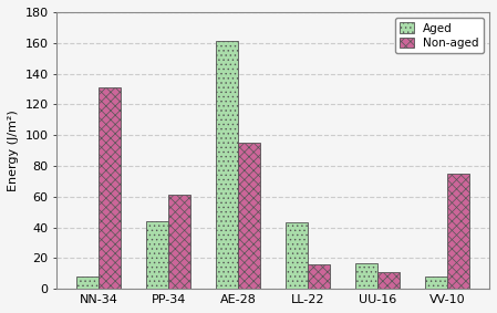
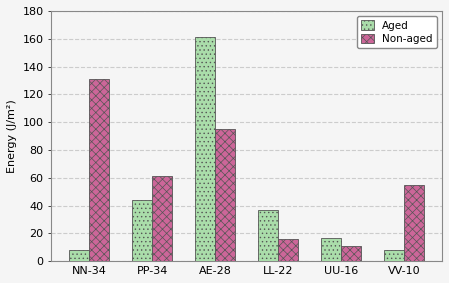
Aged/LL-22: 43 -> 37
Non-aged/VV-10: 75 -> 55
